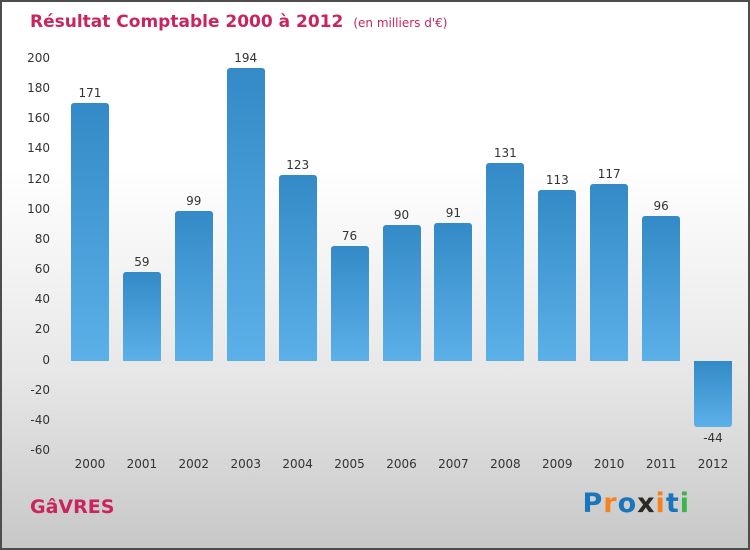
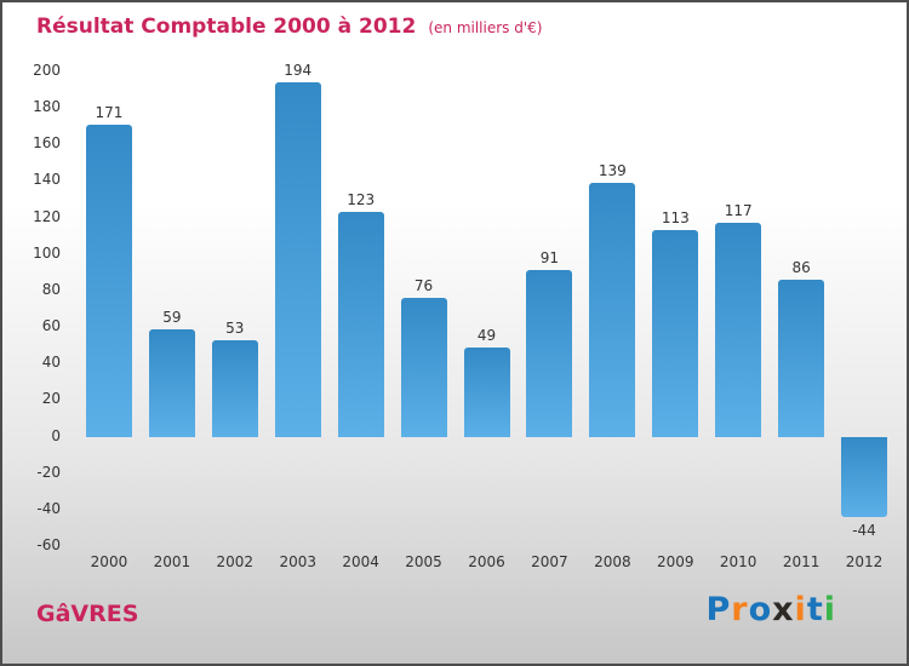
2002: 99 -> 53
2006: 90 -> 49
2008: 131 -> 139
2011: 96 -> 86
